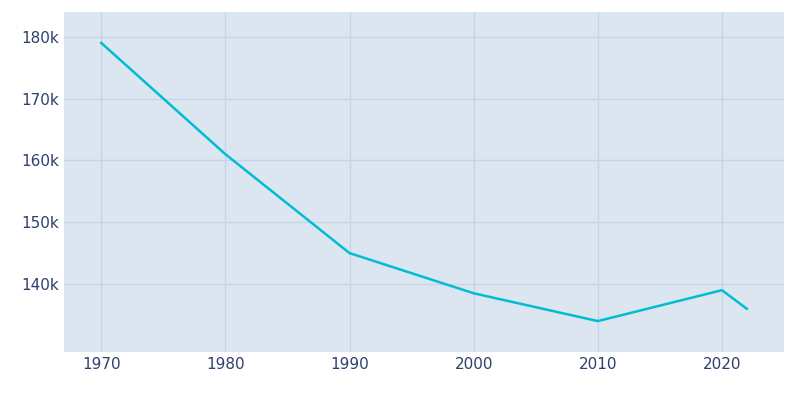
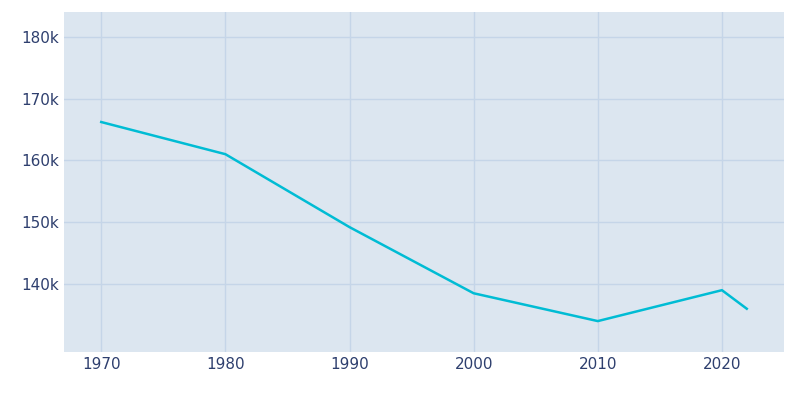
1970: 179.0k -> 166.2k
1990: 145.0k -> 149.2k
